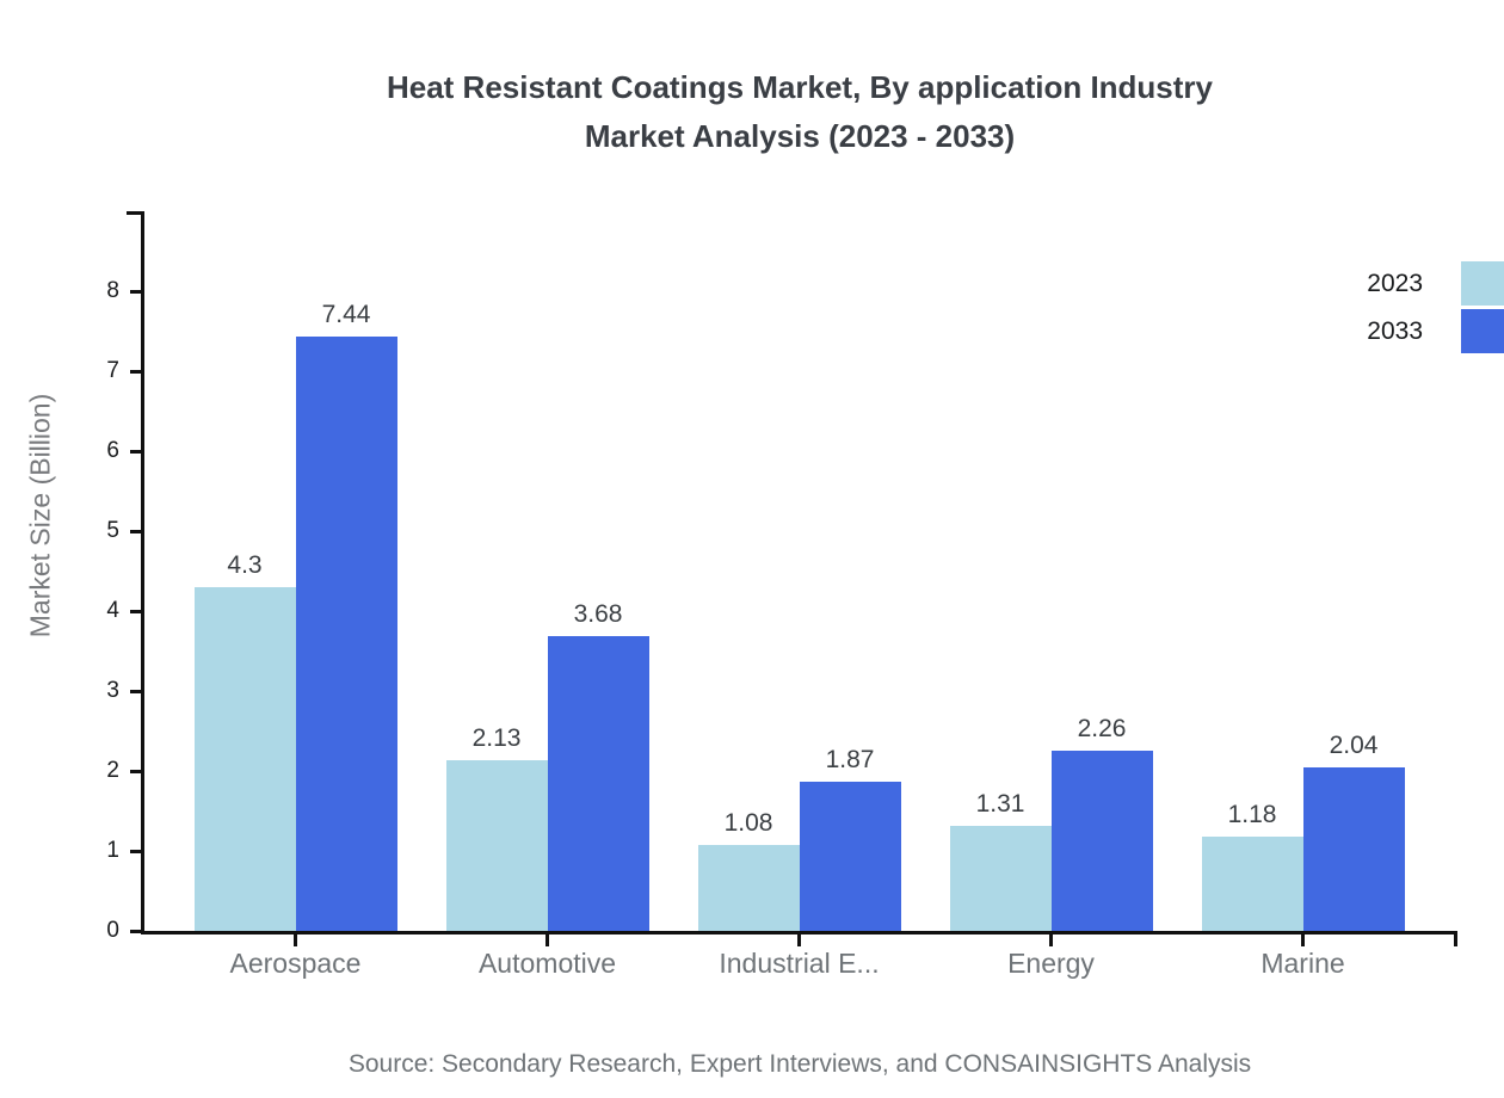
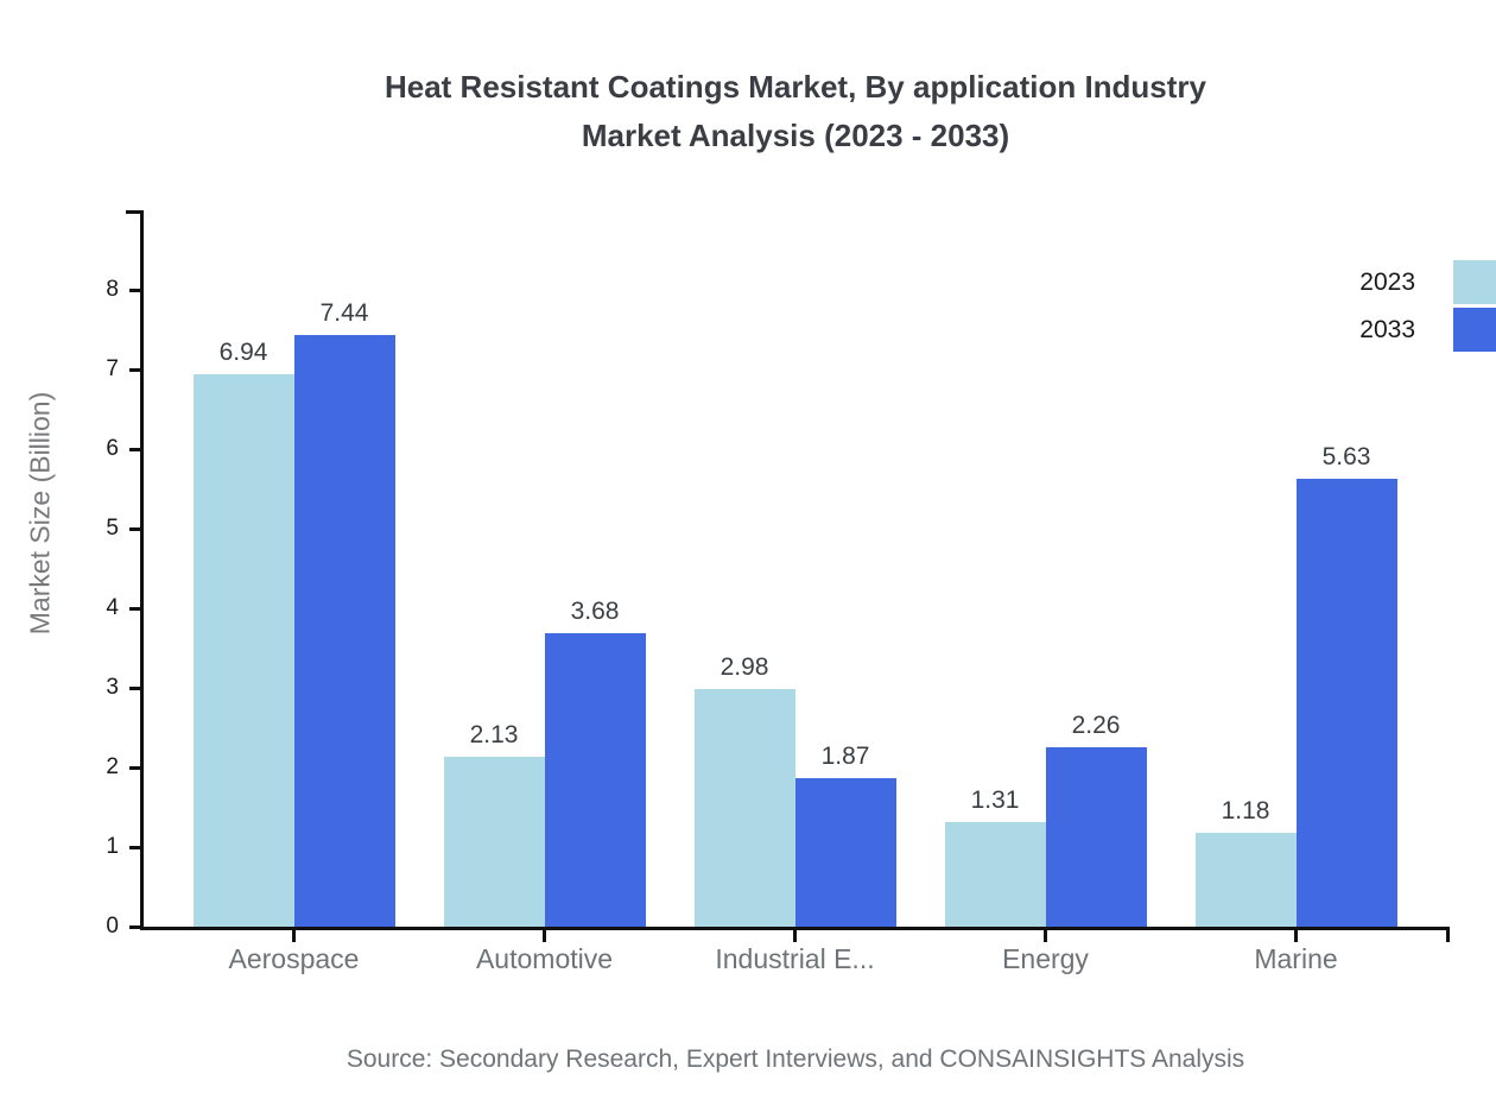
2023/Aerospace: 4.3 -> 6.94
2023/Industrial E...: 1.08 -> 2.98
2033/Marine: 2.04 -> 5.63
